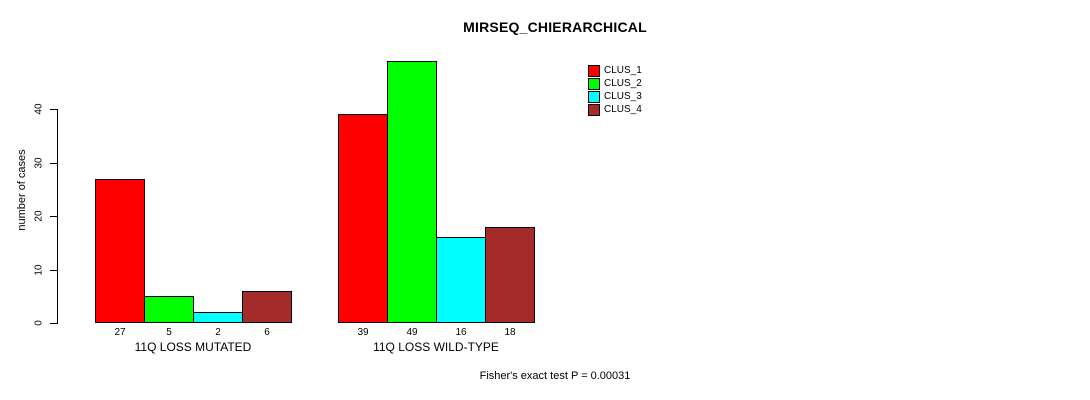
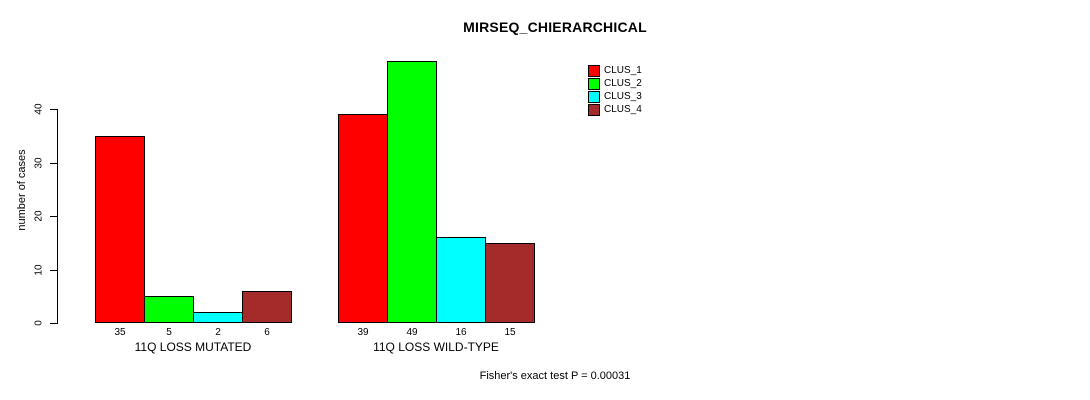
CLUS_1/11Q LOSS MUTATED: 27 -> 35
CLUS_4/11Q LOSS WILD-TYPE: 18 -> 15
